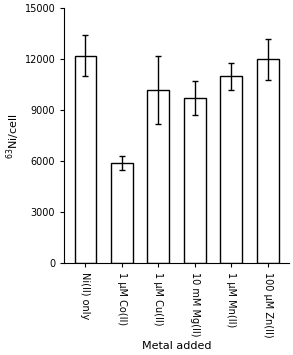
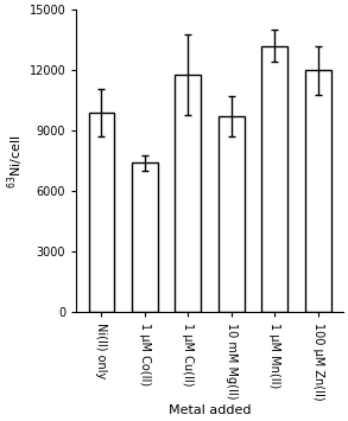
Ni(II) only: 12200 -> 9900
1 μM Co(II): 5900 -> 7400
1 μM Cu(II): 10200 -> 11800
1 μM Mn(II): 11000 -> 13200
